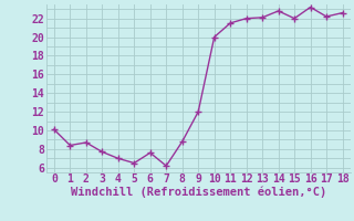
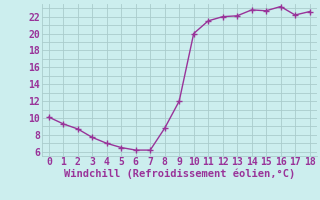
1: 8.4 -> 9.3
6: 7.6 -> 6.2
15: 22.0 -> 22.7
